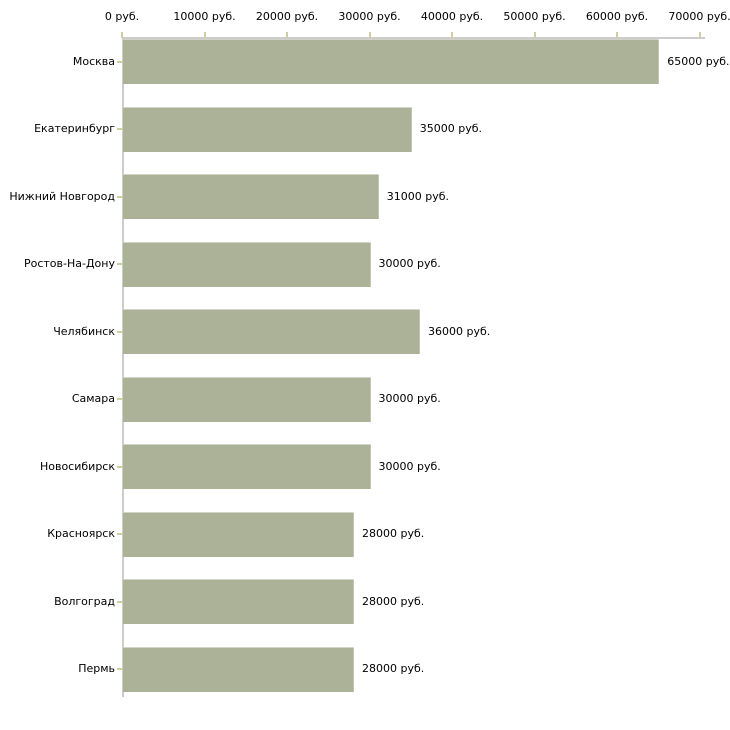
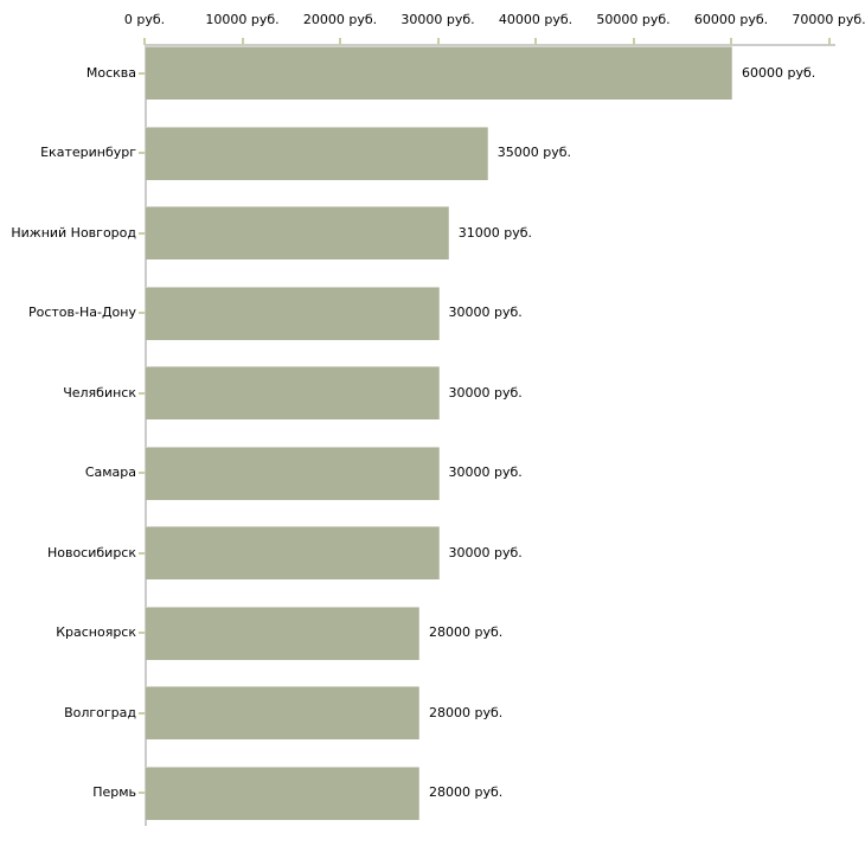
Москва: 65000 -> 60000
Челябинск: 36000 -> 30000
